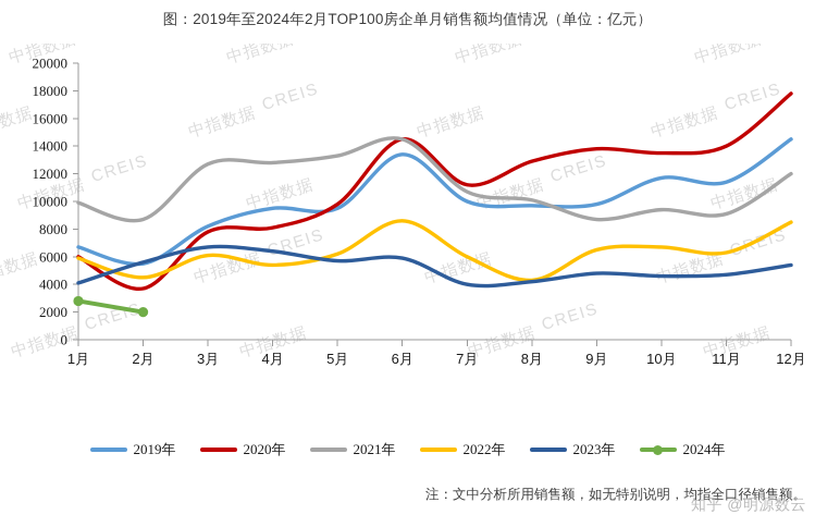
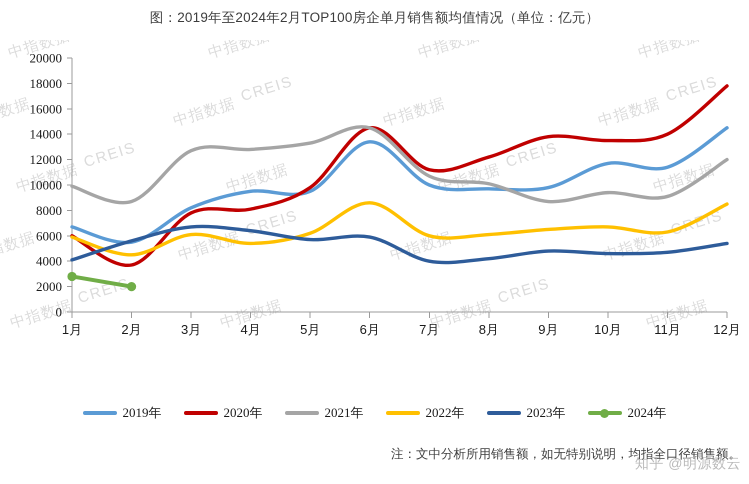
2020年/8月: 12900 -> 12200
2022年/8月: 4300 -> 6100
